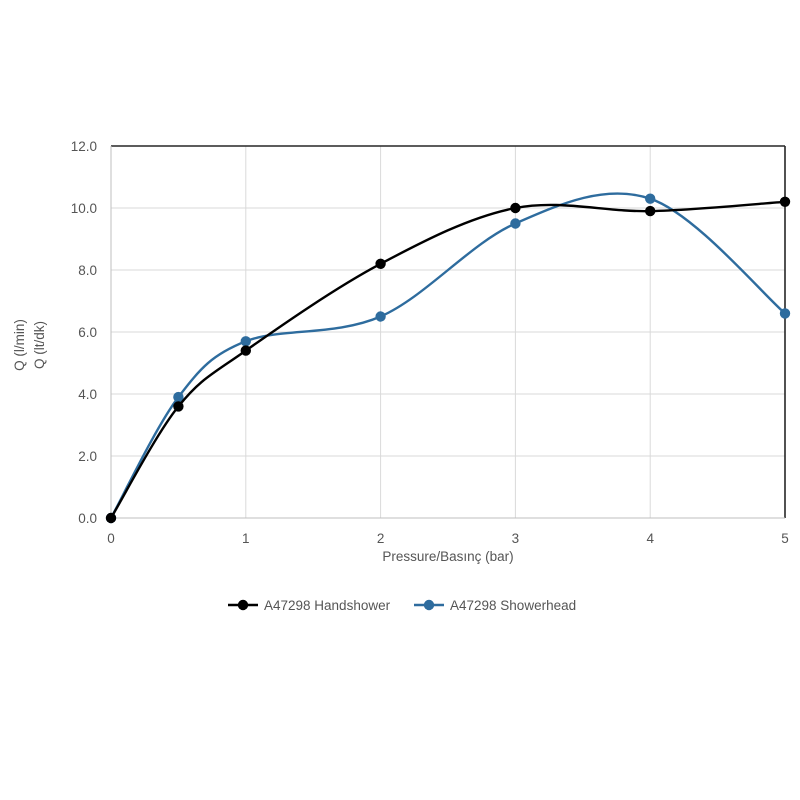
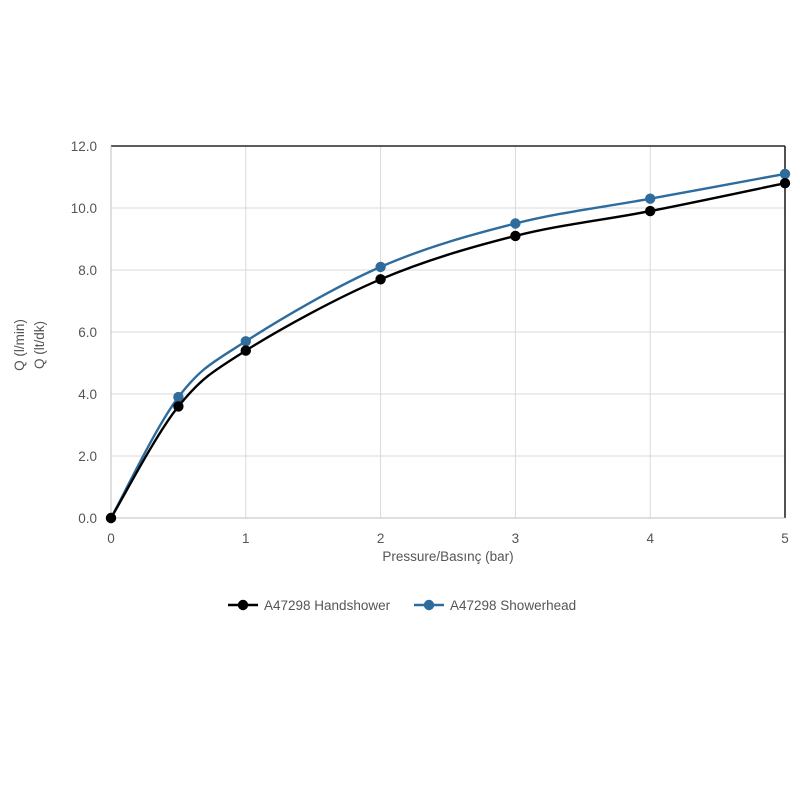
A47298 Handshower/2: 8.2 -> 7.7
A47298 Showerhead/2: 6.5 -> 8.1
A47298 Handshower/3: 10.0 -> 9.1
A47298 Handshower/5: 10.2 -> 10.8
A47298 Showerhead/5: 6.6 -> 11.1
